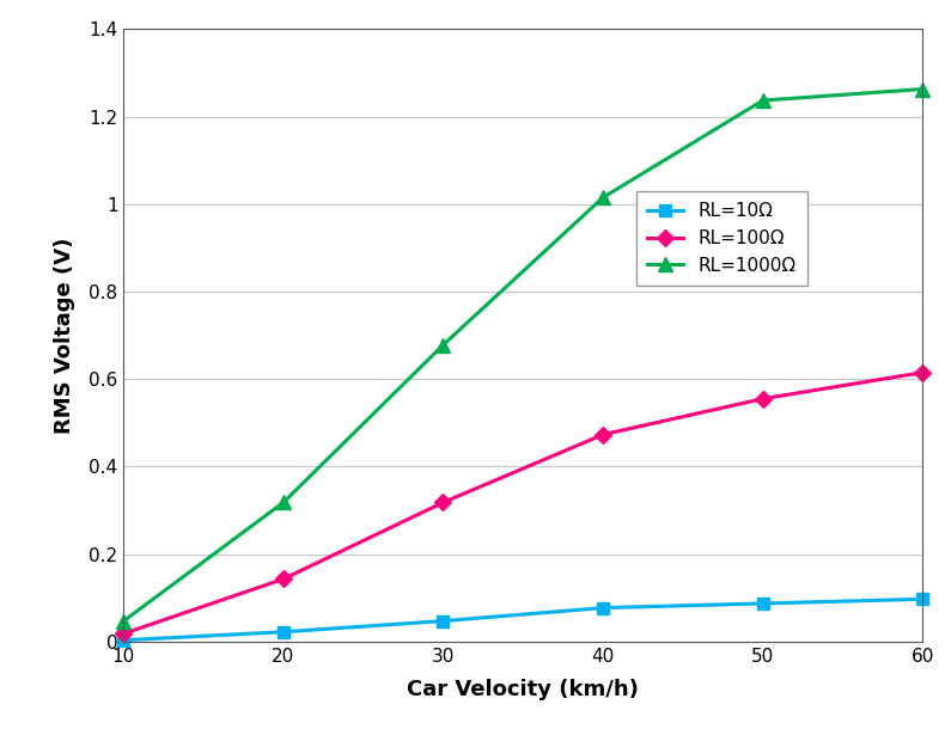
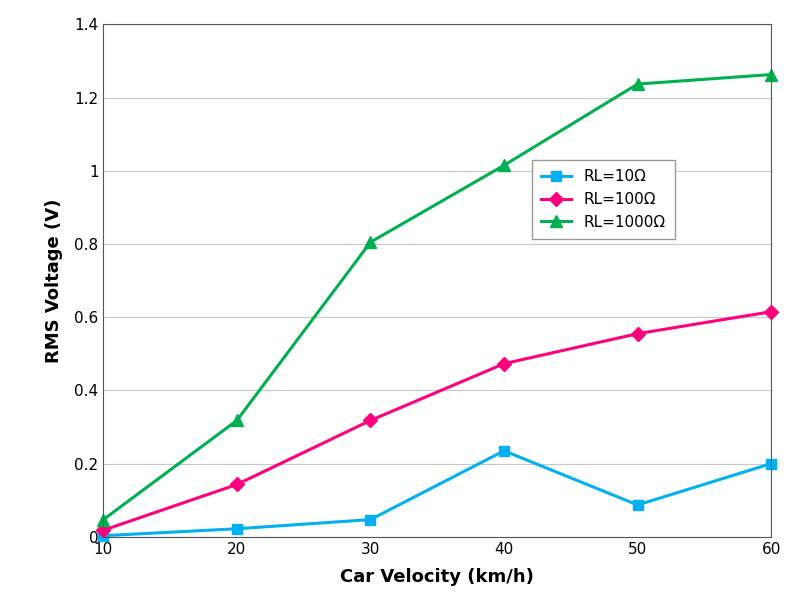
RL=1000Ω/30: 0.678 -> 0.805
RL=10Ω/40: 0.077 -> 0.235
RL=10Ω/60: 0.097 -> 0.200
